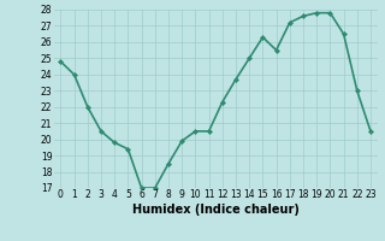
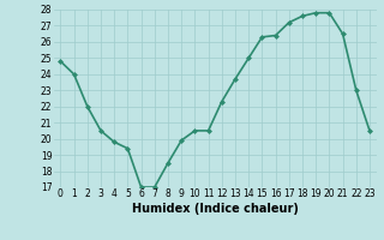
16: 25.5 -> 26.4
